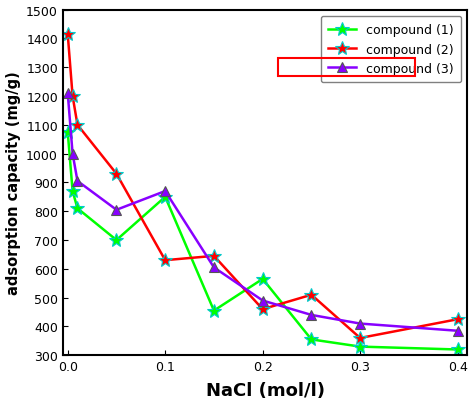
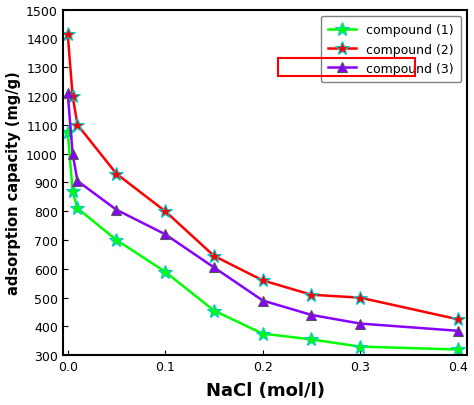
compound (1)/0.1: 850 -> 590
compound (2)/0.1: 630 -> 800
compound (3)/0.1: 870 -> 720
compound (1)/0.2: 565 -> 375
compound (2)/0.2: 460 -> 560
compound (2)/0.3: 360 -> 500
